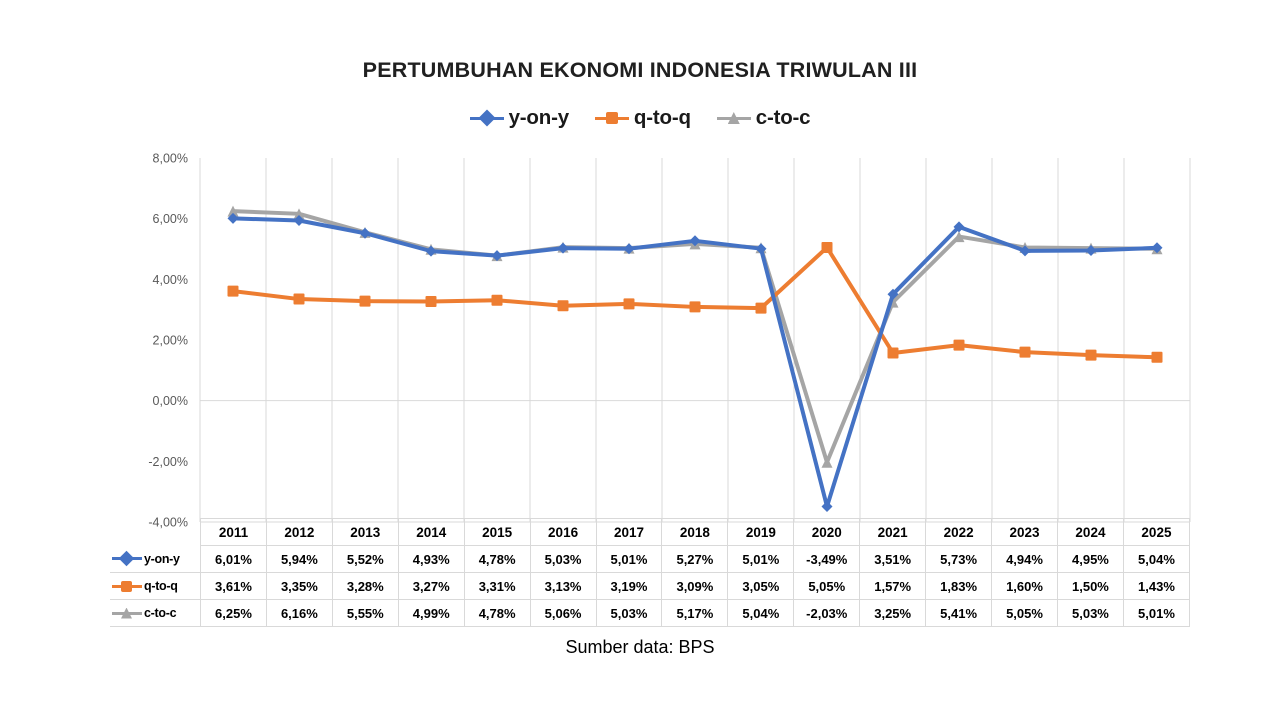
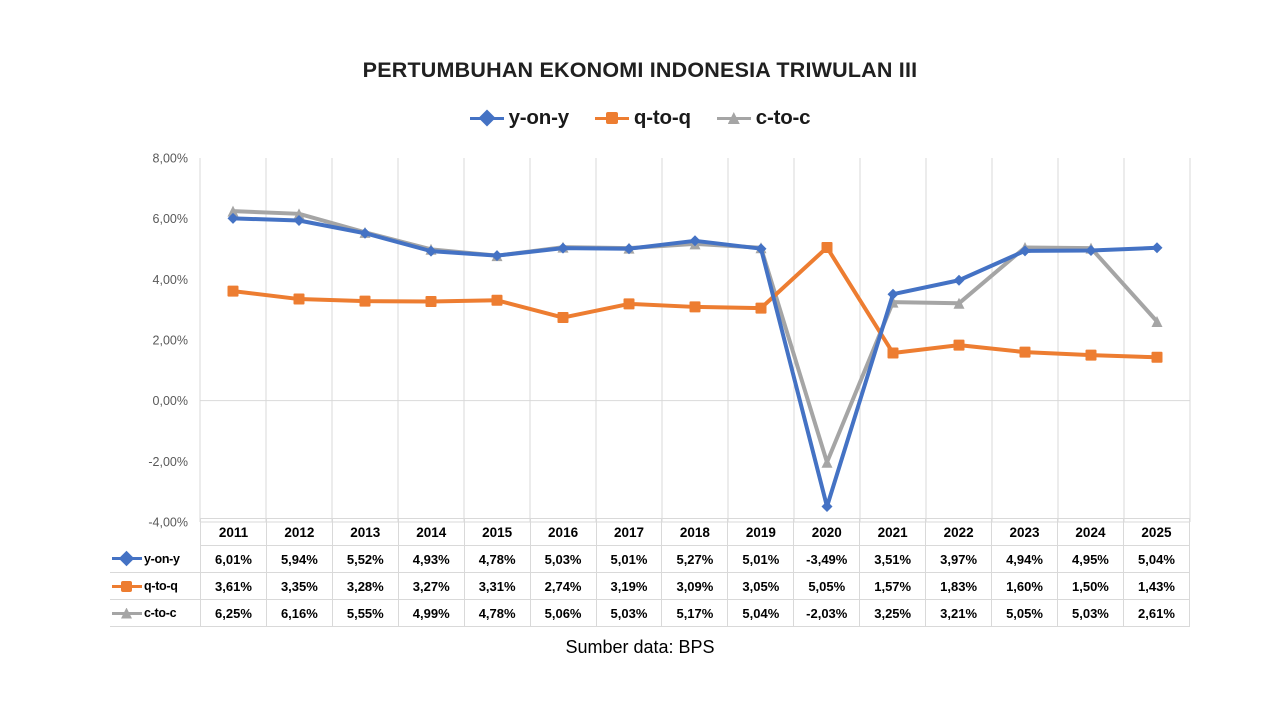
q-to-q/2016: 3,13% -> 2,74%
y-on-y/2022: 5,73% -> 3,97%
c-to-c/2022: 5,41% -> 3,21%
c-to-c/2025: 5,01% -> 2,61%
